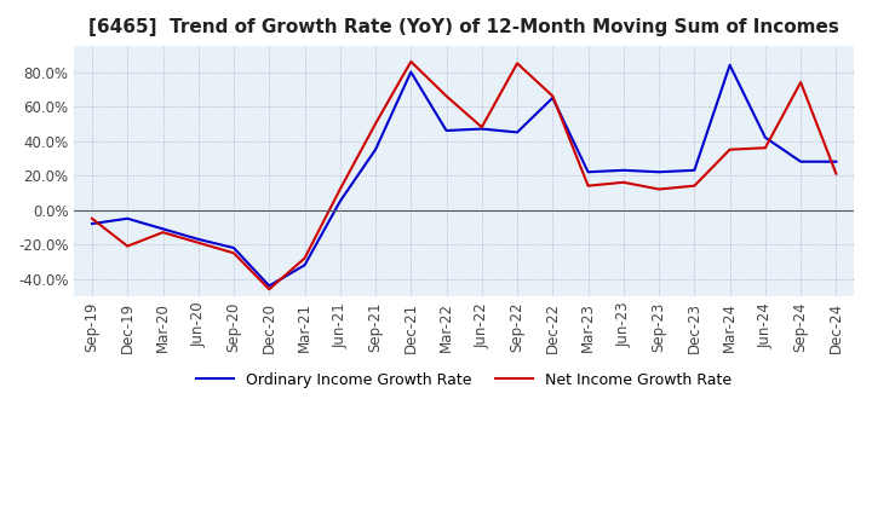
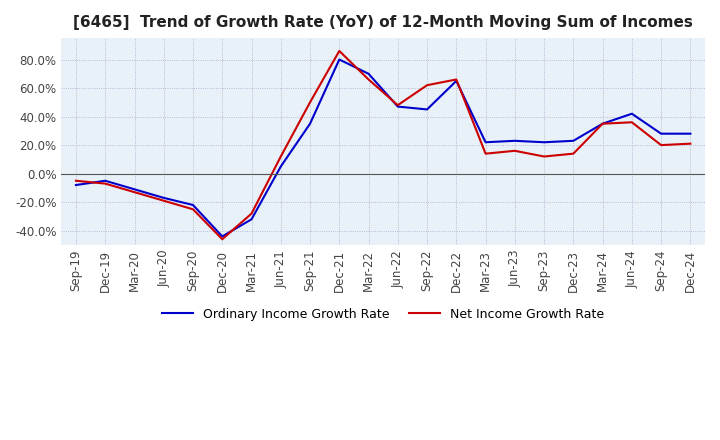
Net Income Growth Rate/Dec-19: -21% -> -7%
Ordinary Income Growth Rate/Mar-22: 46% -> 70%
Net Income Growth Rate/Sep-22: 85% -> 62%
Ordinary Income Growth Rate/Mar-24: 84% -> 35%
Net Income Growth Rate/Sep-24: 74% -> 20%
